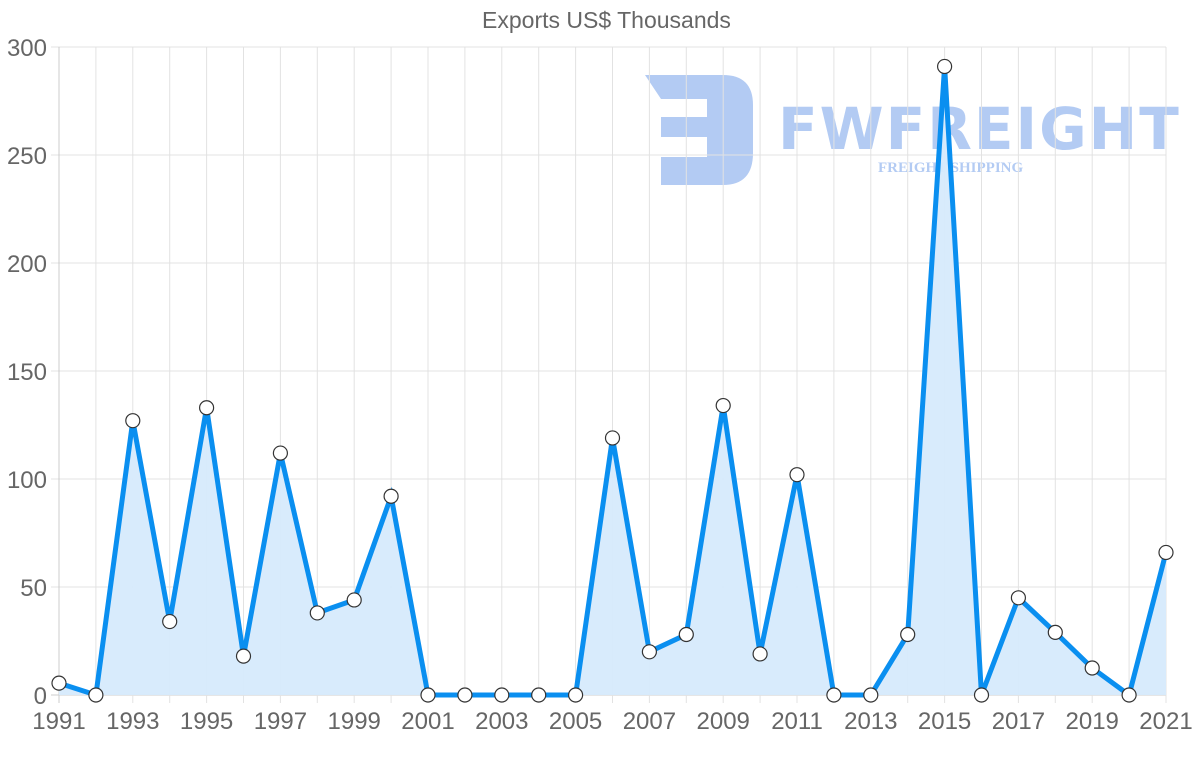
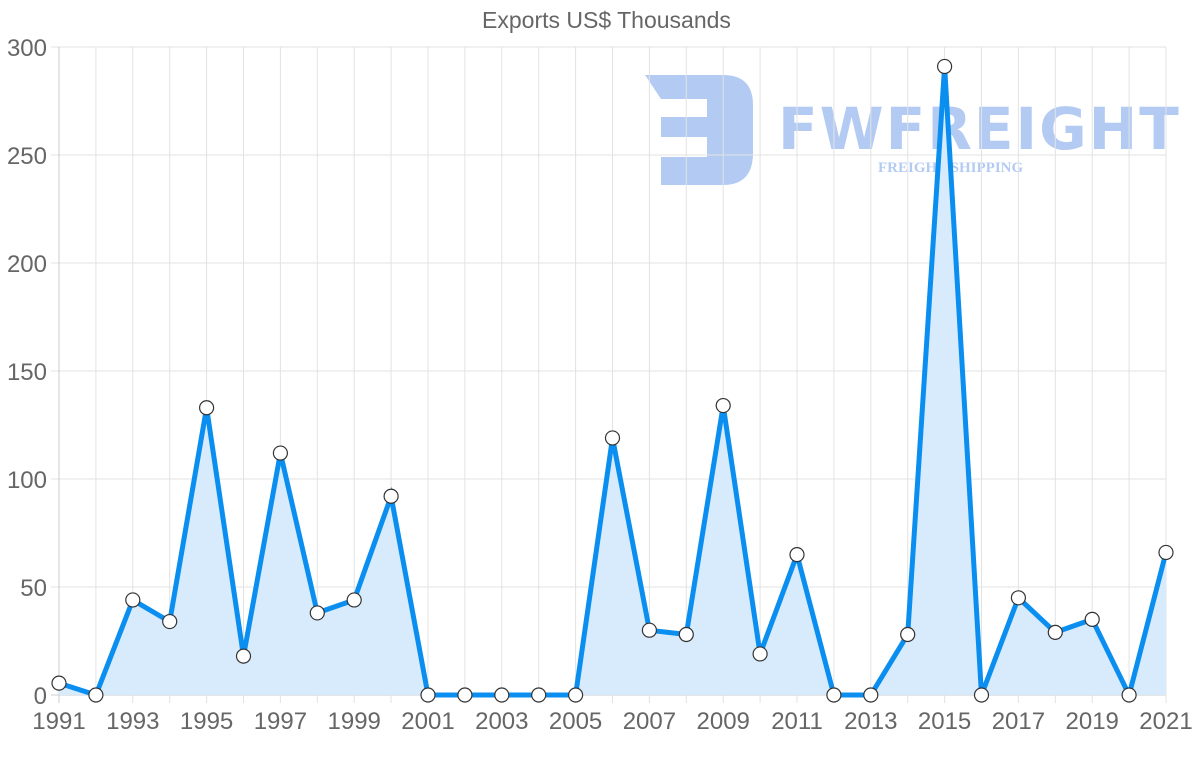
1993: 127 -> 44
2007: 20 -> 30
2011: 102 -> 65
2019: 12 -> 35
